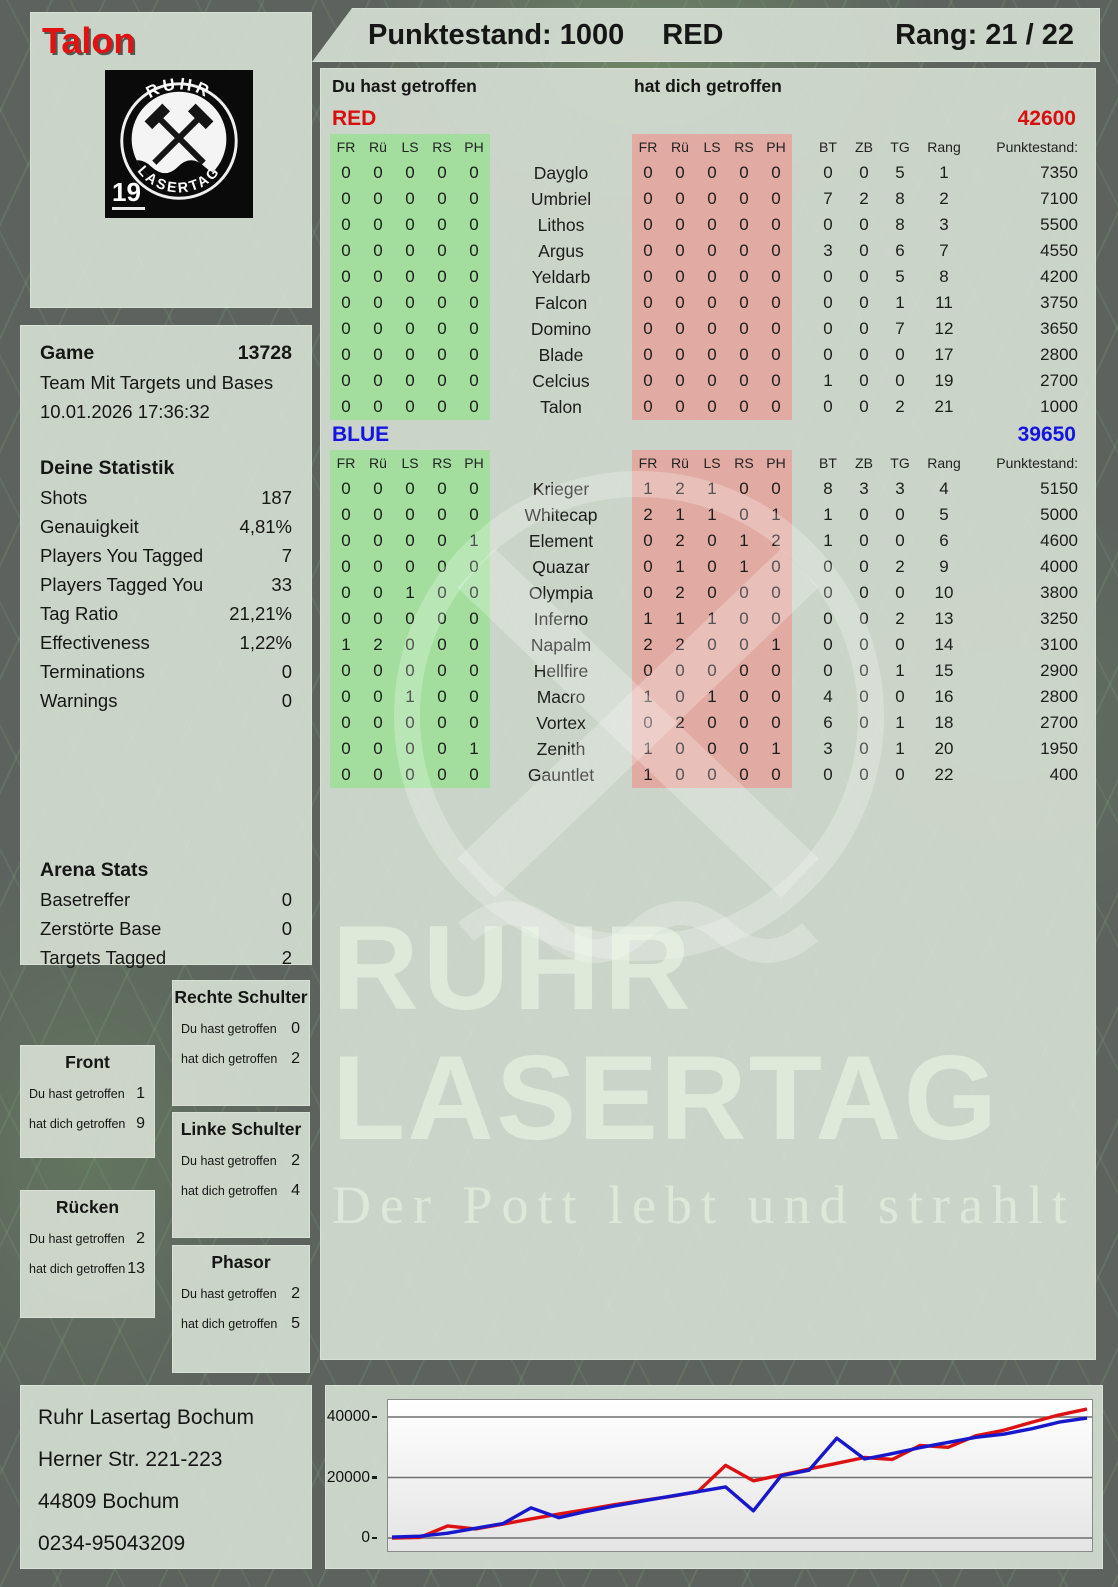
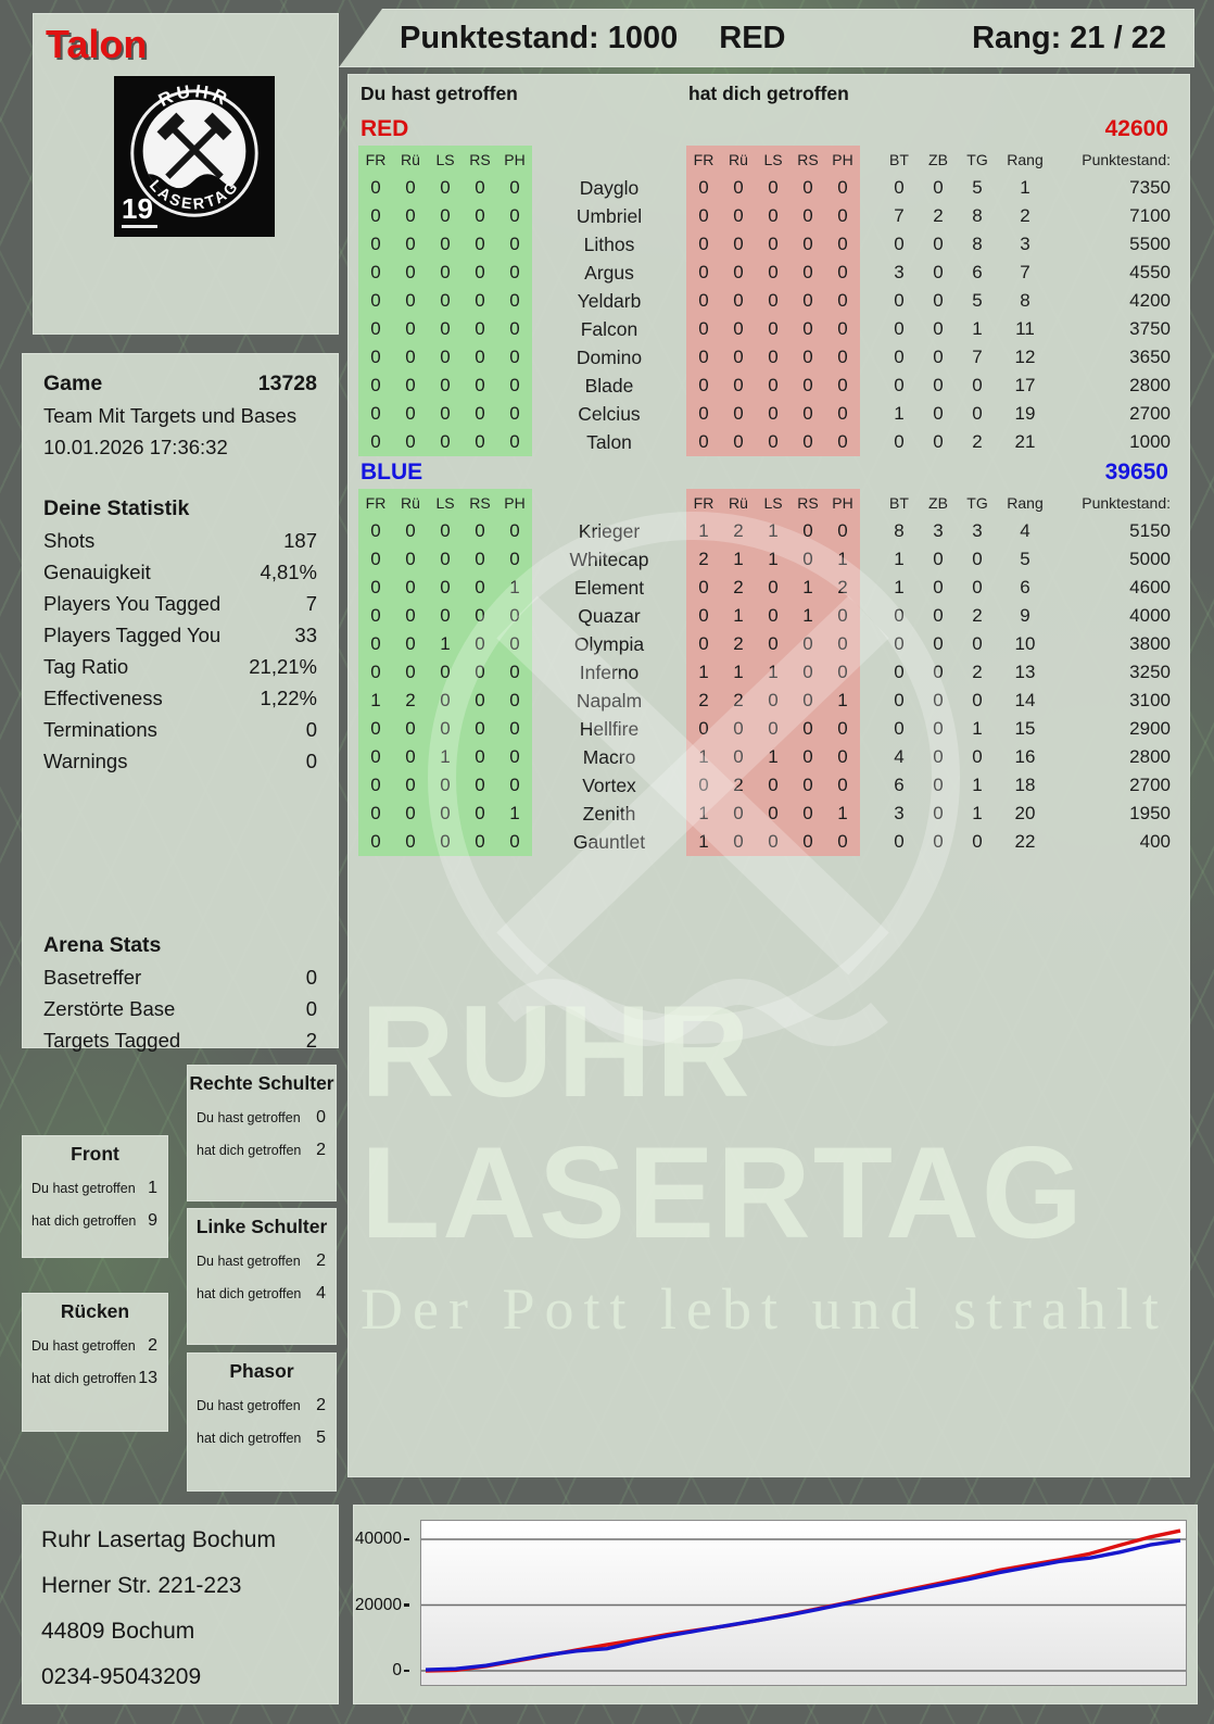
RED/2: 4000 -> 1000
BLUE/5: 10000 -> 6000
RED/12: 24000 -> 17000
BLUE/13: 9000 -> 19000
BLUE/16: 33000 -> 24000
RED/18: 26000 -> 28000
RED/20: 30000 -> 32000
